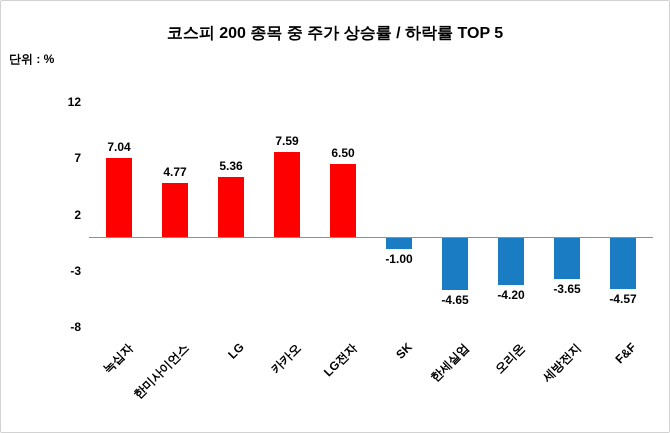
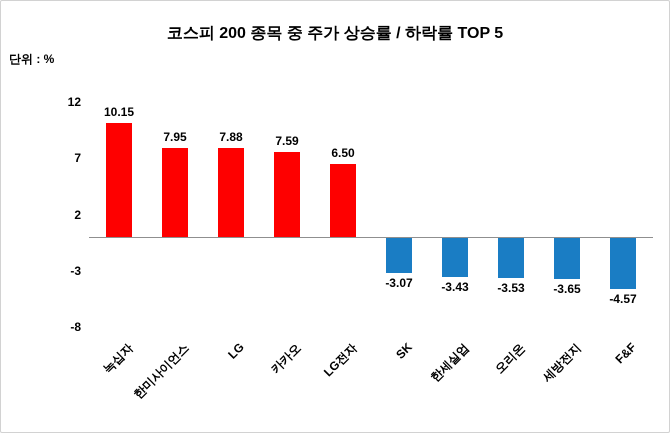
녹십자: 7.04 -> 10.15
한미사이언스: 4.77 -> 7.95
LG: 5.36 -> 7.88
SK: -1.00 -> -3.07
한세실업: -4.65 -> -3.43
오리온: -4.20 -> -3.53
